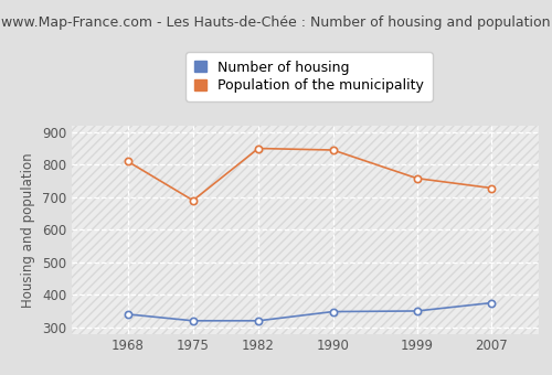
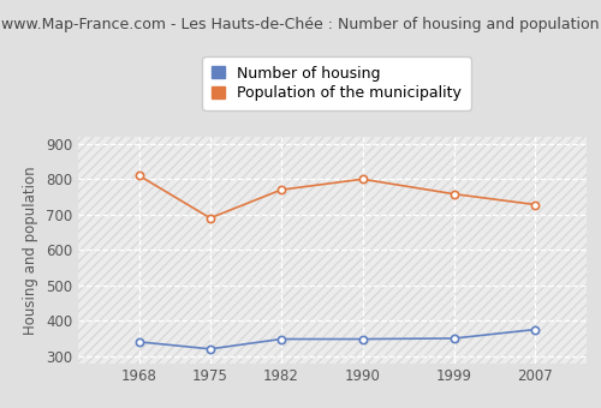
Number of housing/1982: 320 -> 348
Population of the municipality/1982: 850 -> 770
Population of the municipality/1990: 845 -> 800
